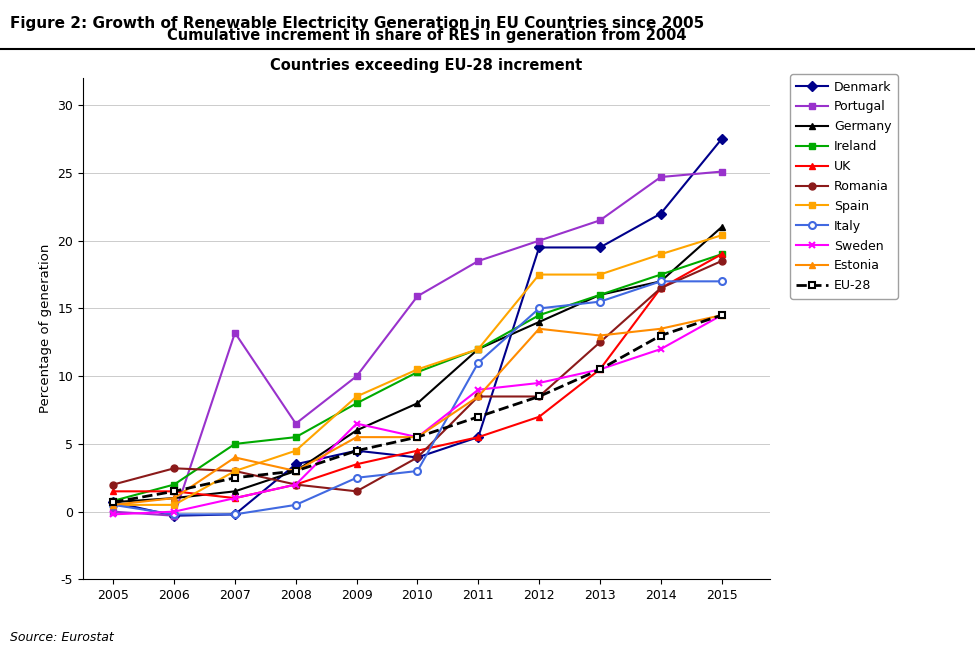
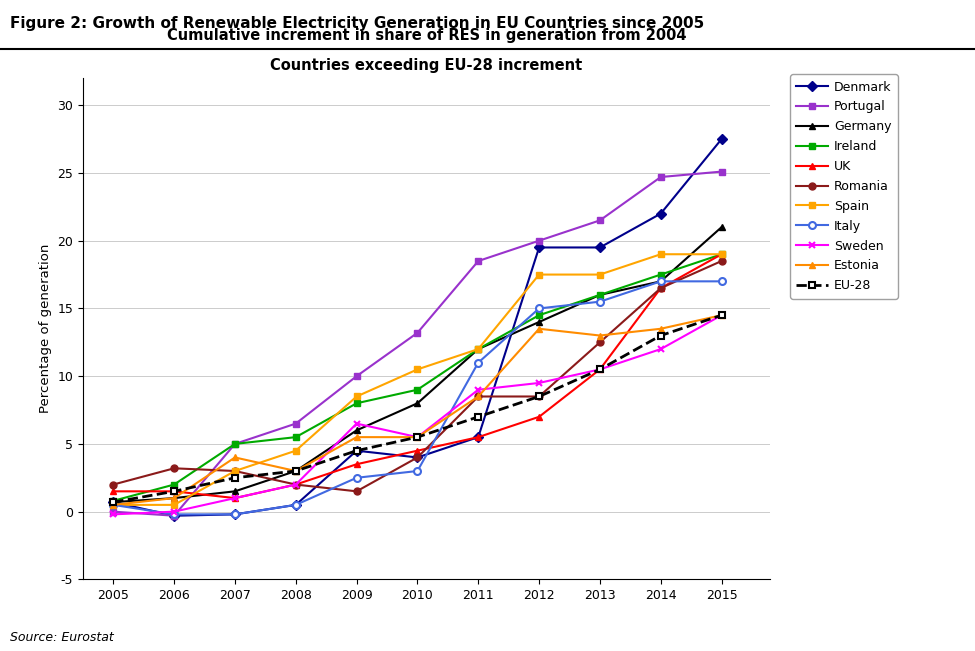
Portugal/2007: 13.2 -> 5.0
Denmark/2008: 3.5 -> 0.5
Portugal/2010: 15.9 -> 13.2
Ireland/2010: 10.3 -> 9.0
Spain/2015: 20.4 -> 19.0
